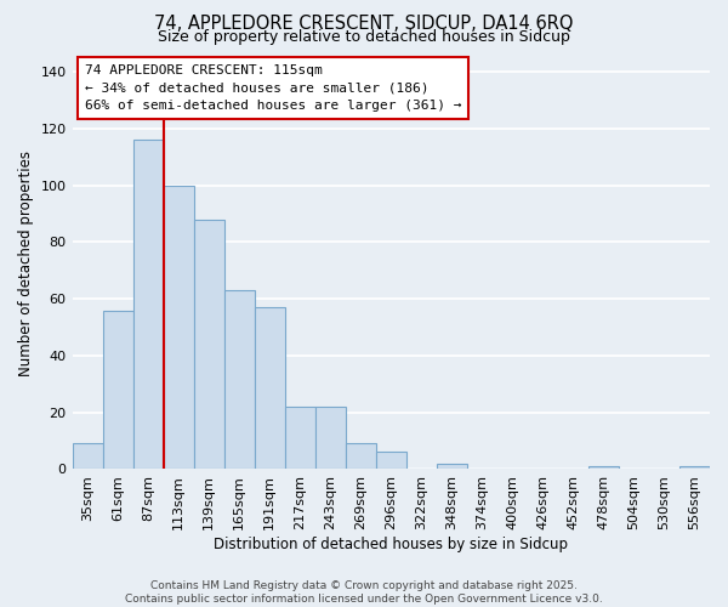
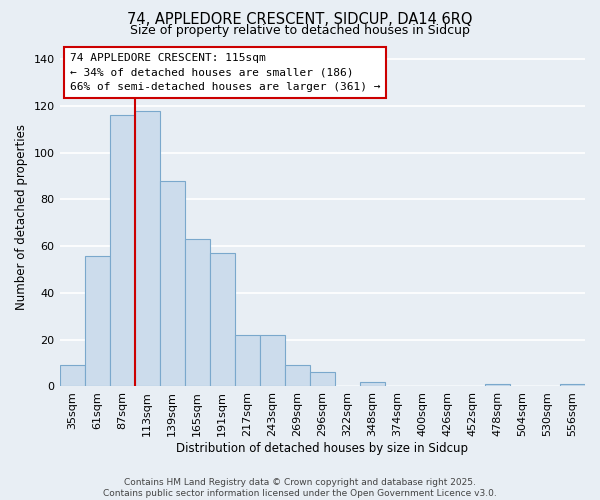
113sqm: 100 -> 118
